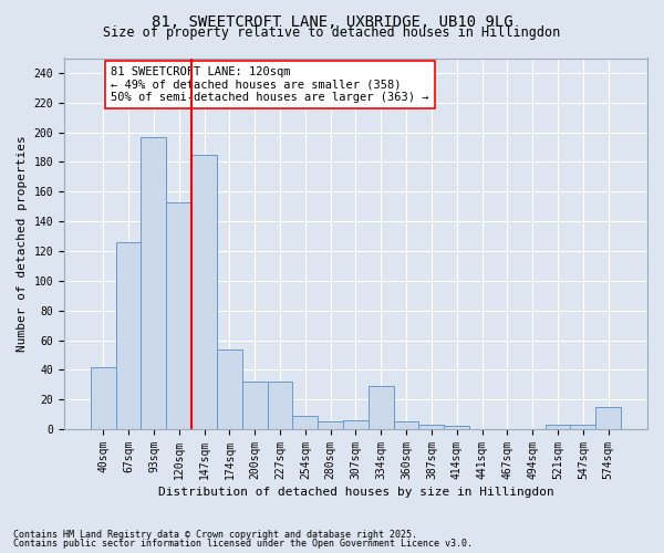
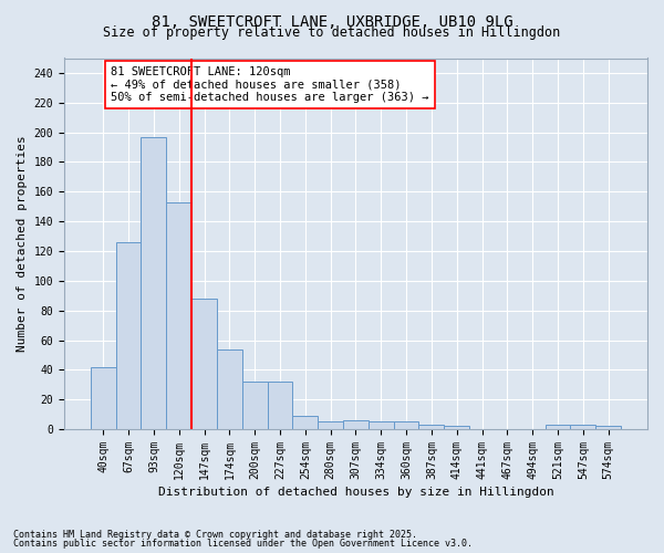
147sqm: 185 -> 88
334sqm: 29 -> 5
574sqm: 15 -> 2
